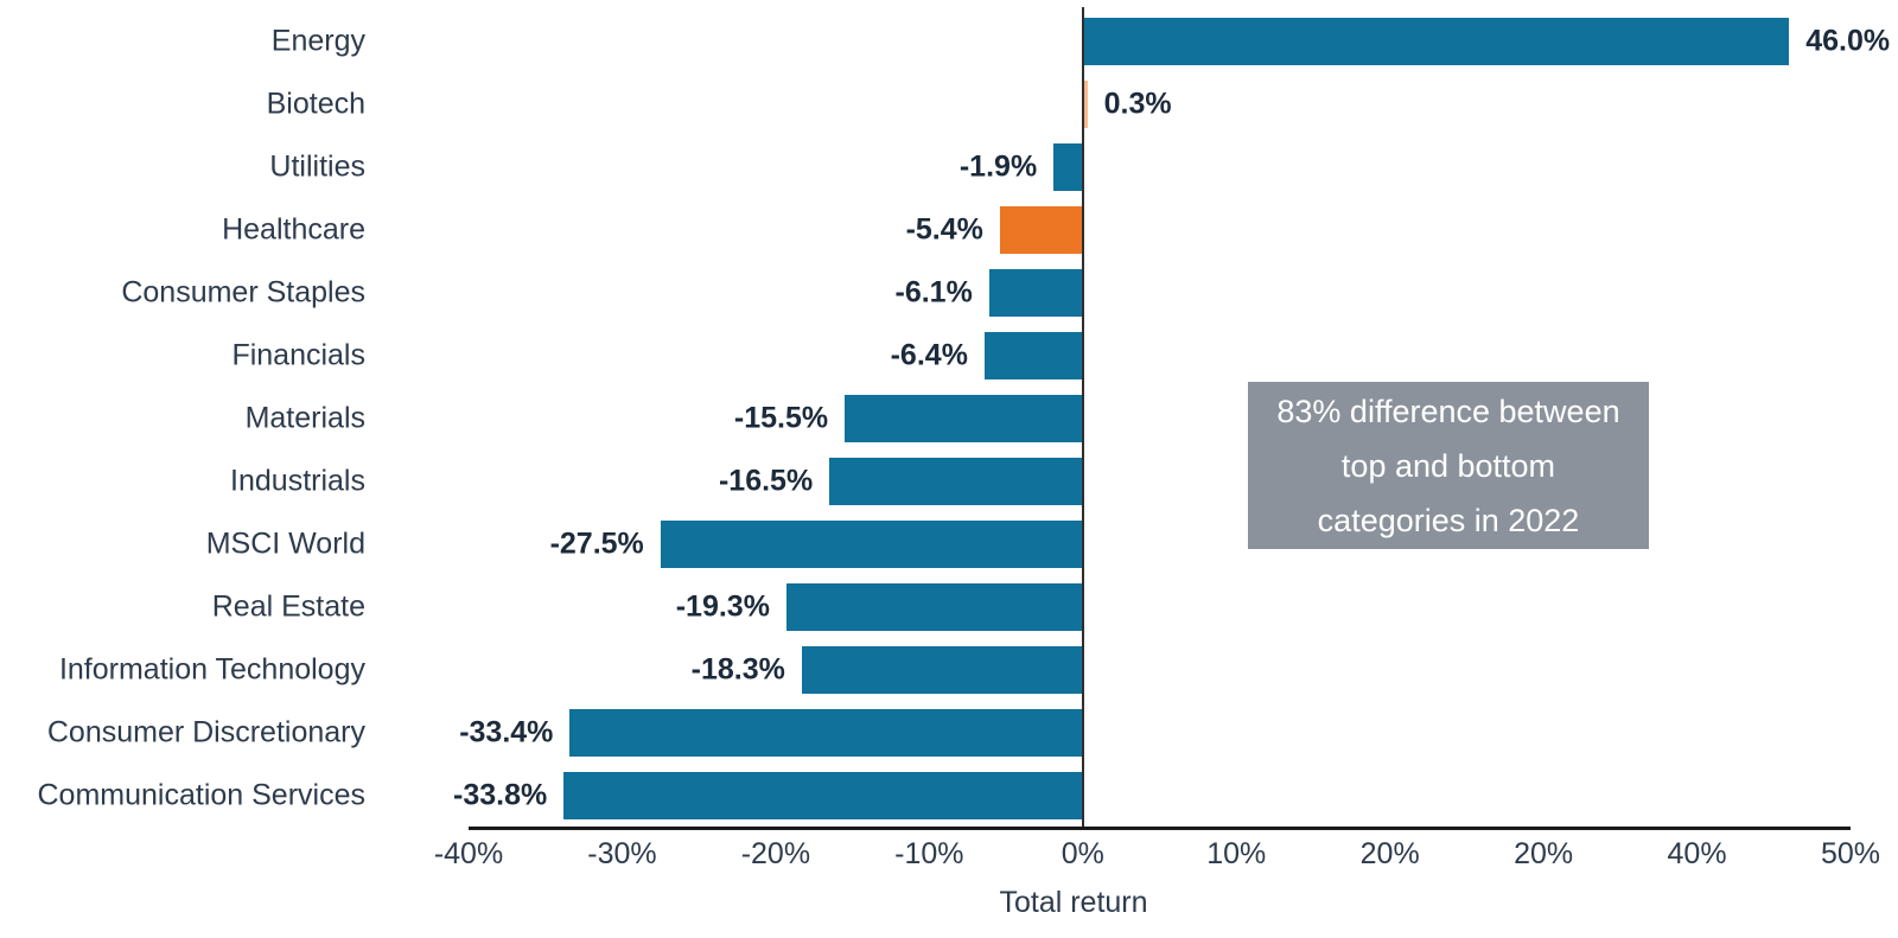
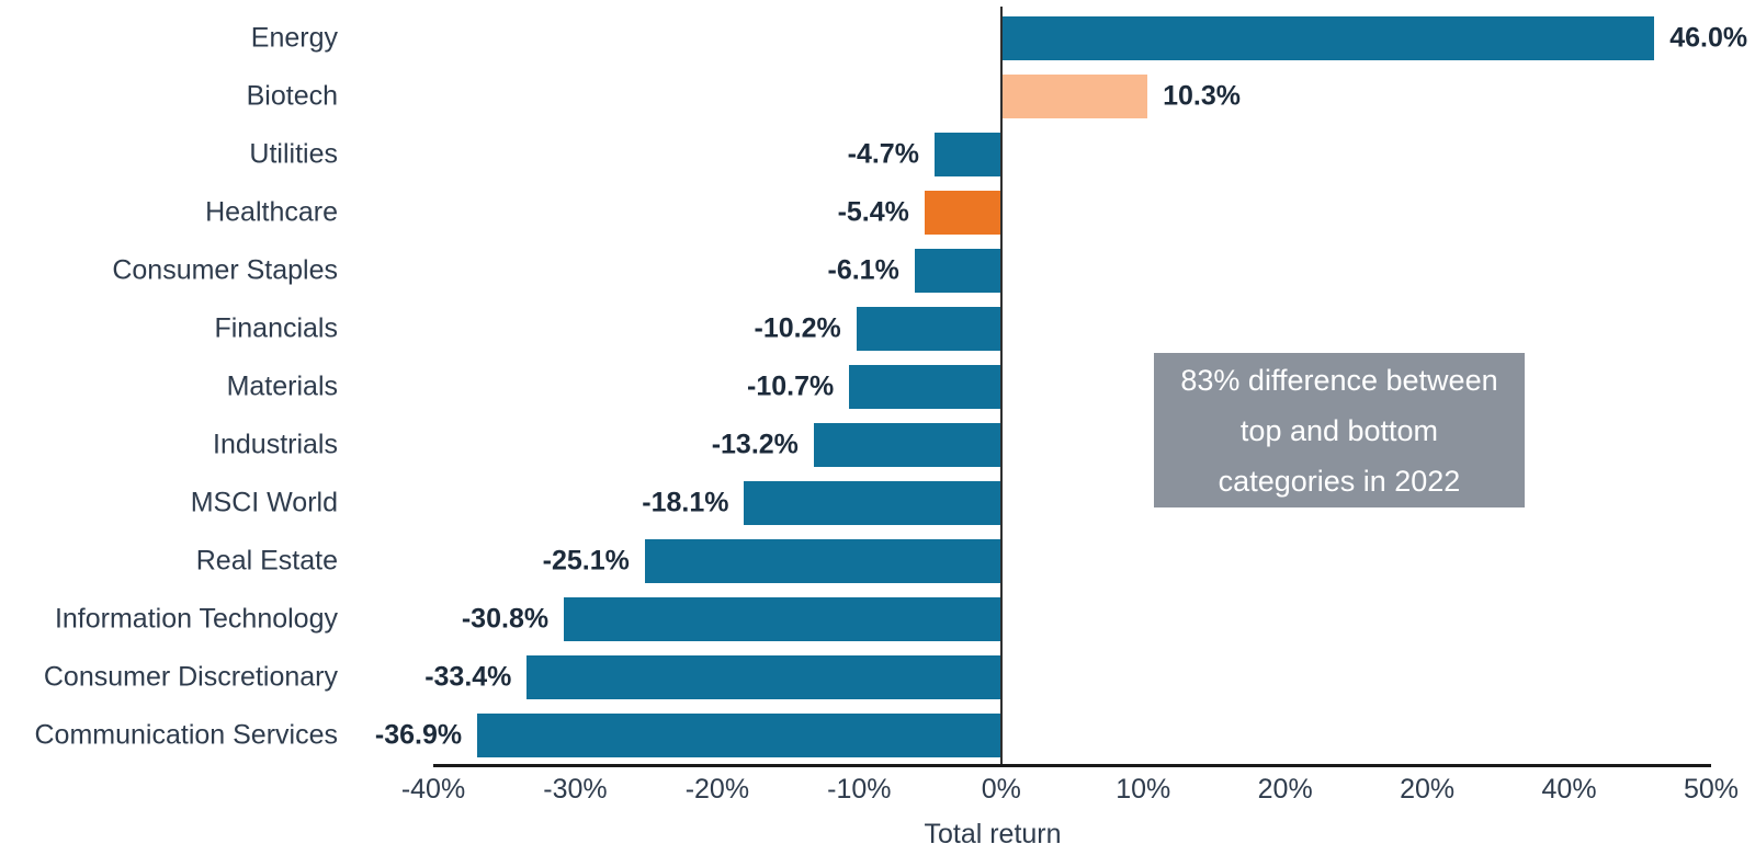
Biotech: 0.3% -> 10.3%
Utilities: -1.9% -> -4.7%
Financials: -6.4% -> -10.2%
Materials: -15.5% -> -10.7%
Industrials: -16.5% -> -13.2%
MSCI World: -27.5% -> -18.1%
Real Estate: -19.3% -> -25.1%
Information Technology: -18.3% -> -30.8%
Communication Services: -33.8% -> -36.9%
